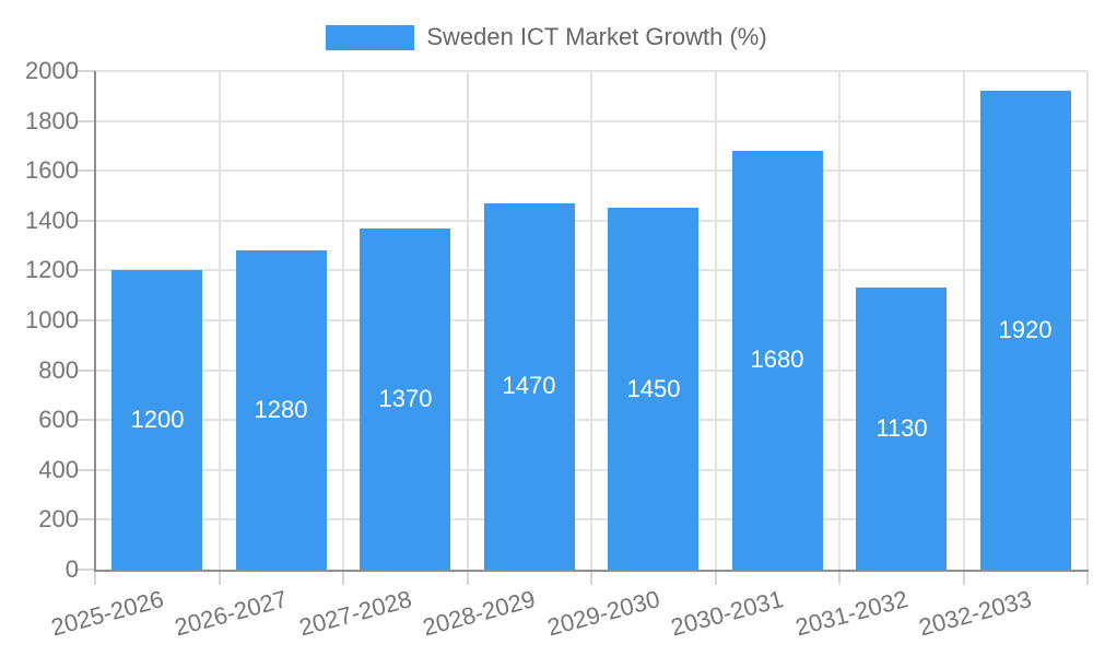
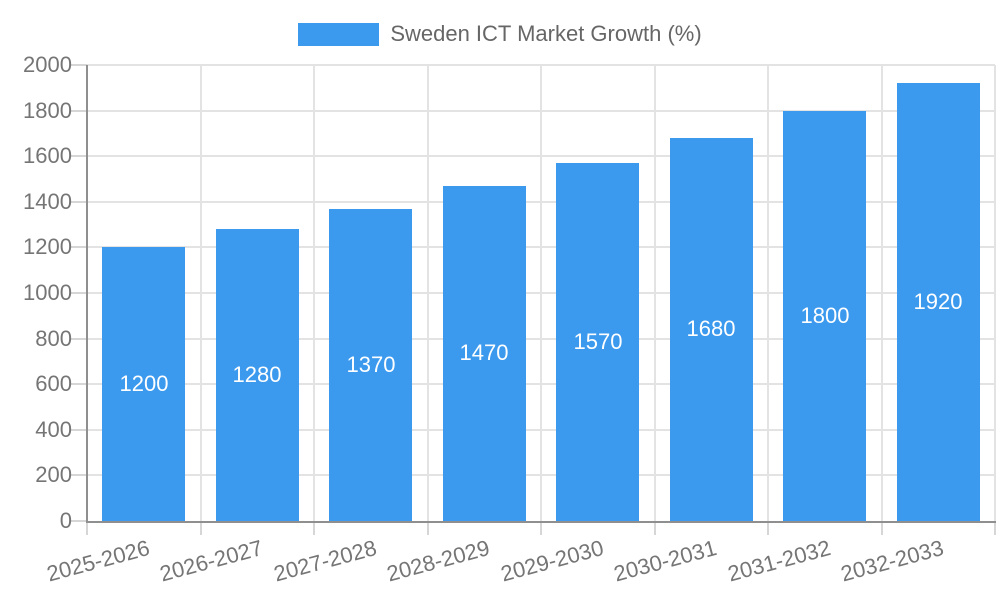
2029-2030: 1450 -> 1570
2031-2032: 1130 -> 1800
